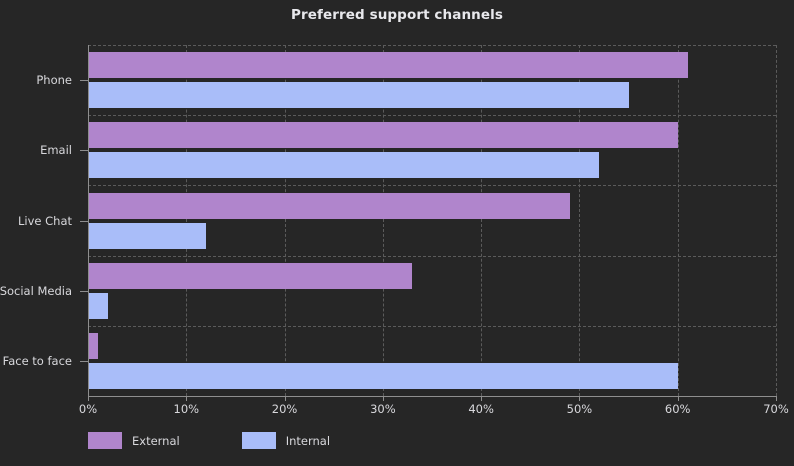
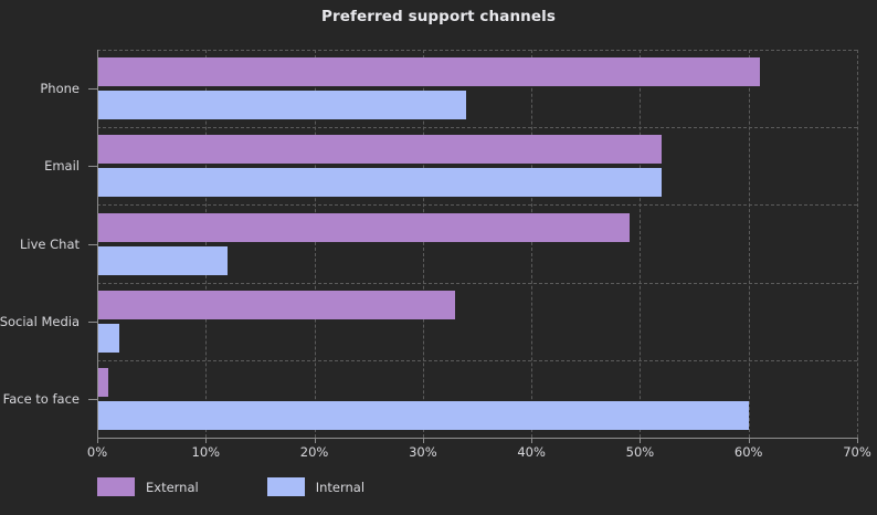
Internal/Phone: 55% -> 34%
External/Email: 60% -> 52%
